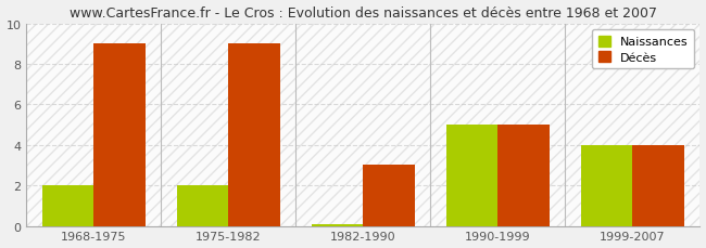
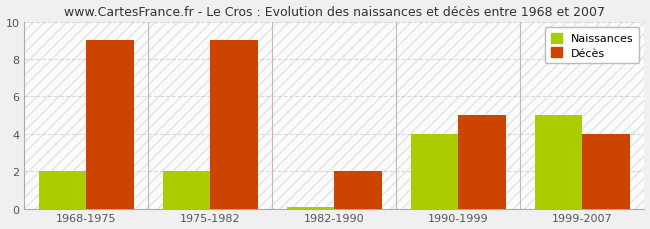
Décès/1982-1990: 3 -> 2
Naissances/1990-1999: 5.0 -> 4.0
Naissances/1999-2007: 4.0 -> 5.0
